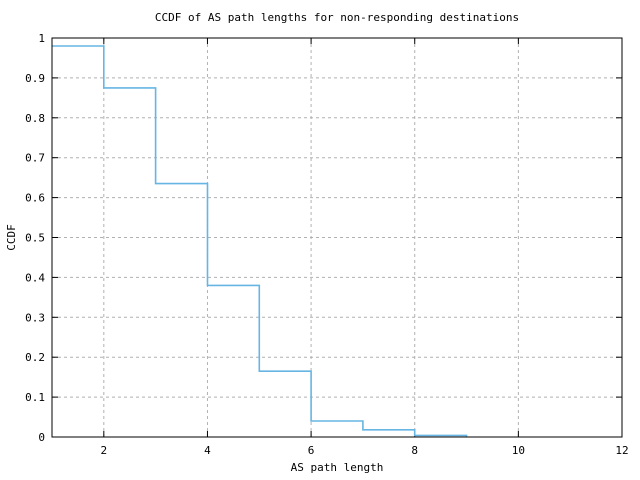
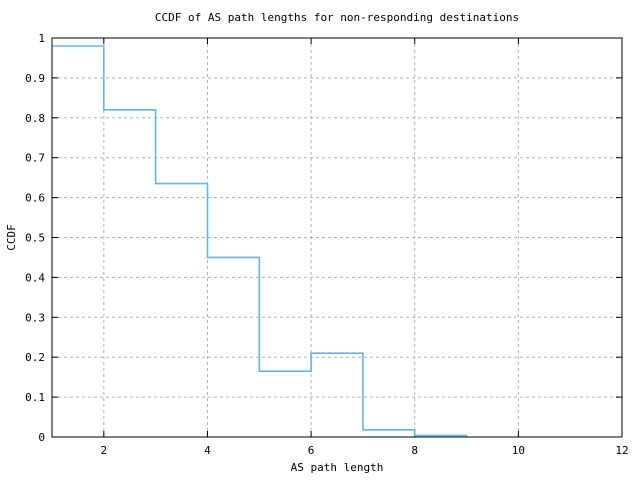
2: 0.88 -> 0.82
4: 0.38 -> 0.45
6: 0.04 -> 0.21
